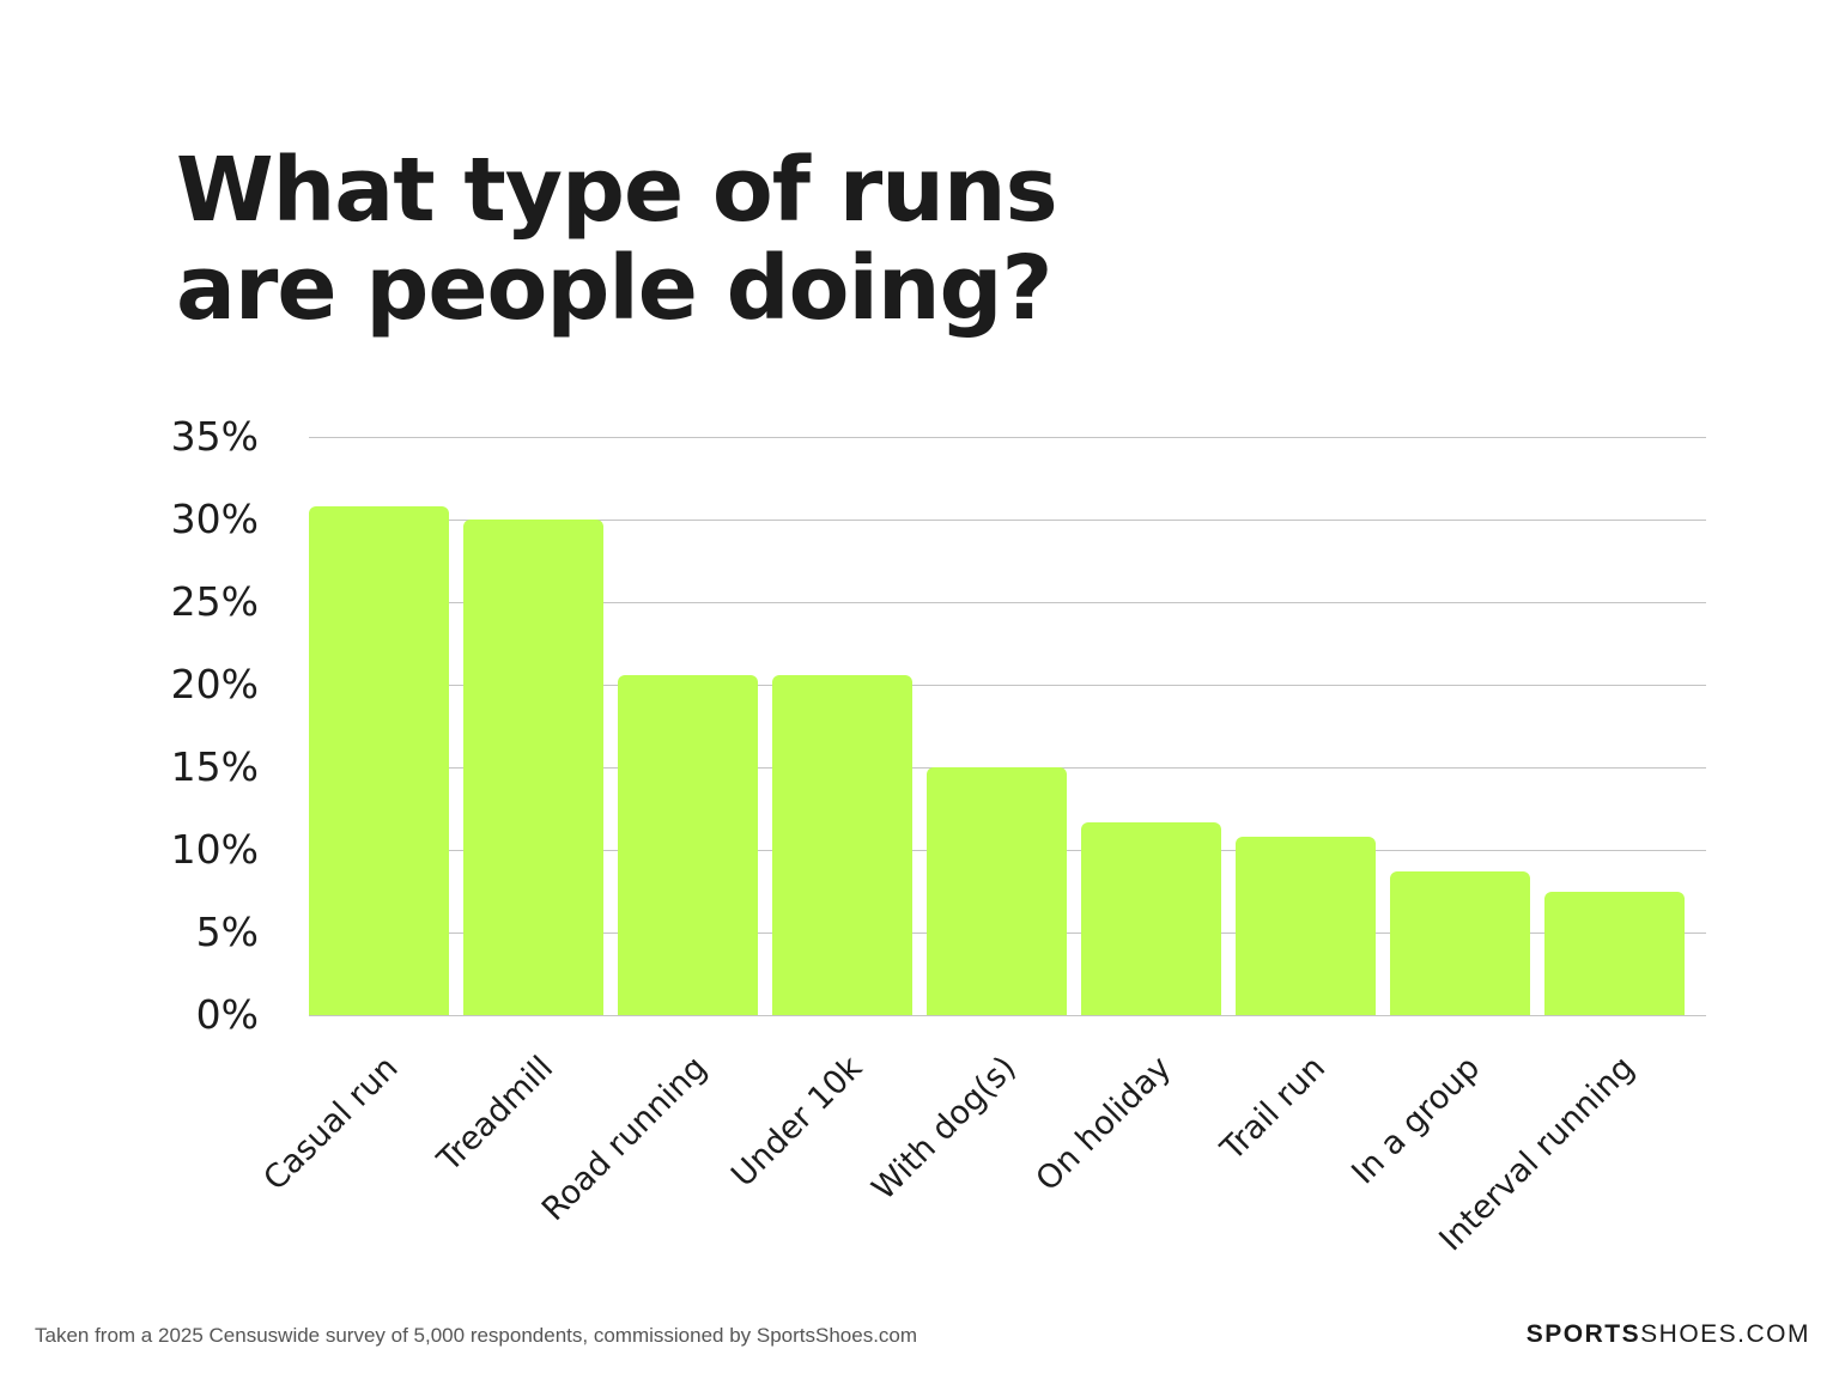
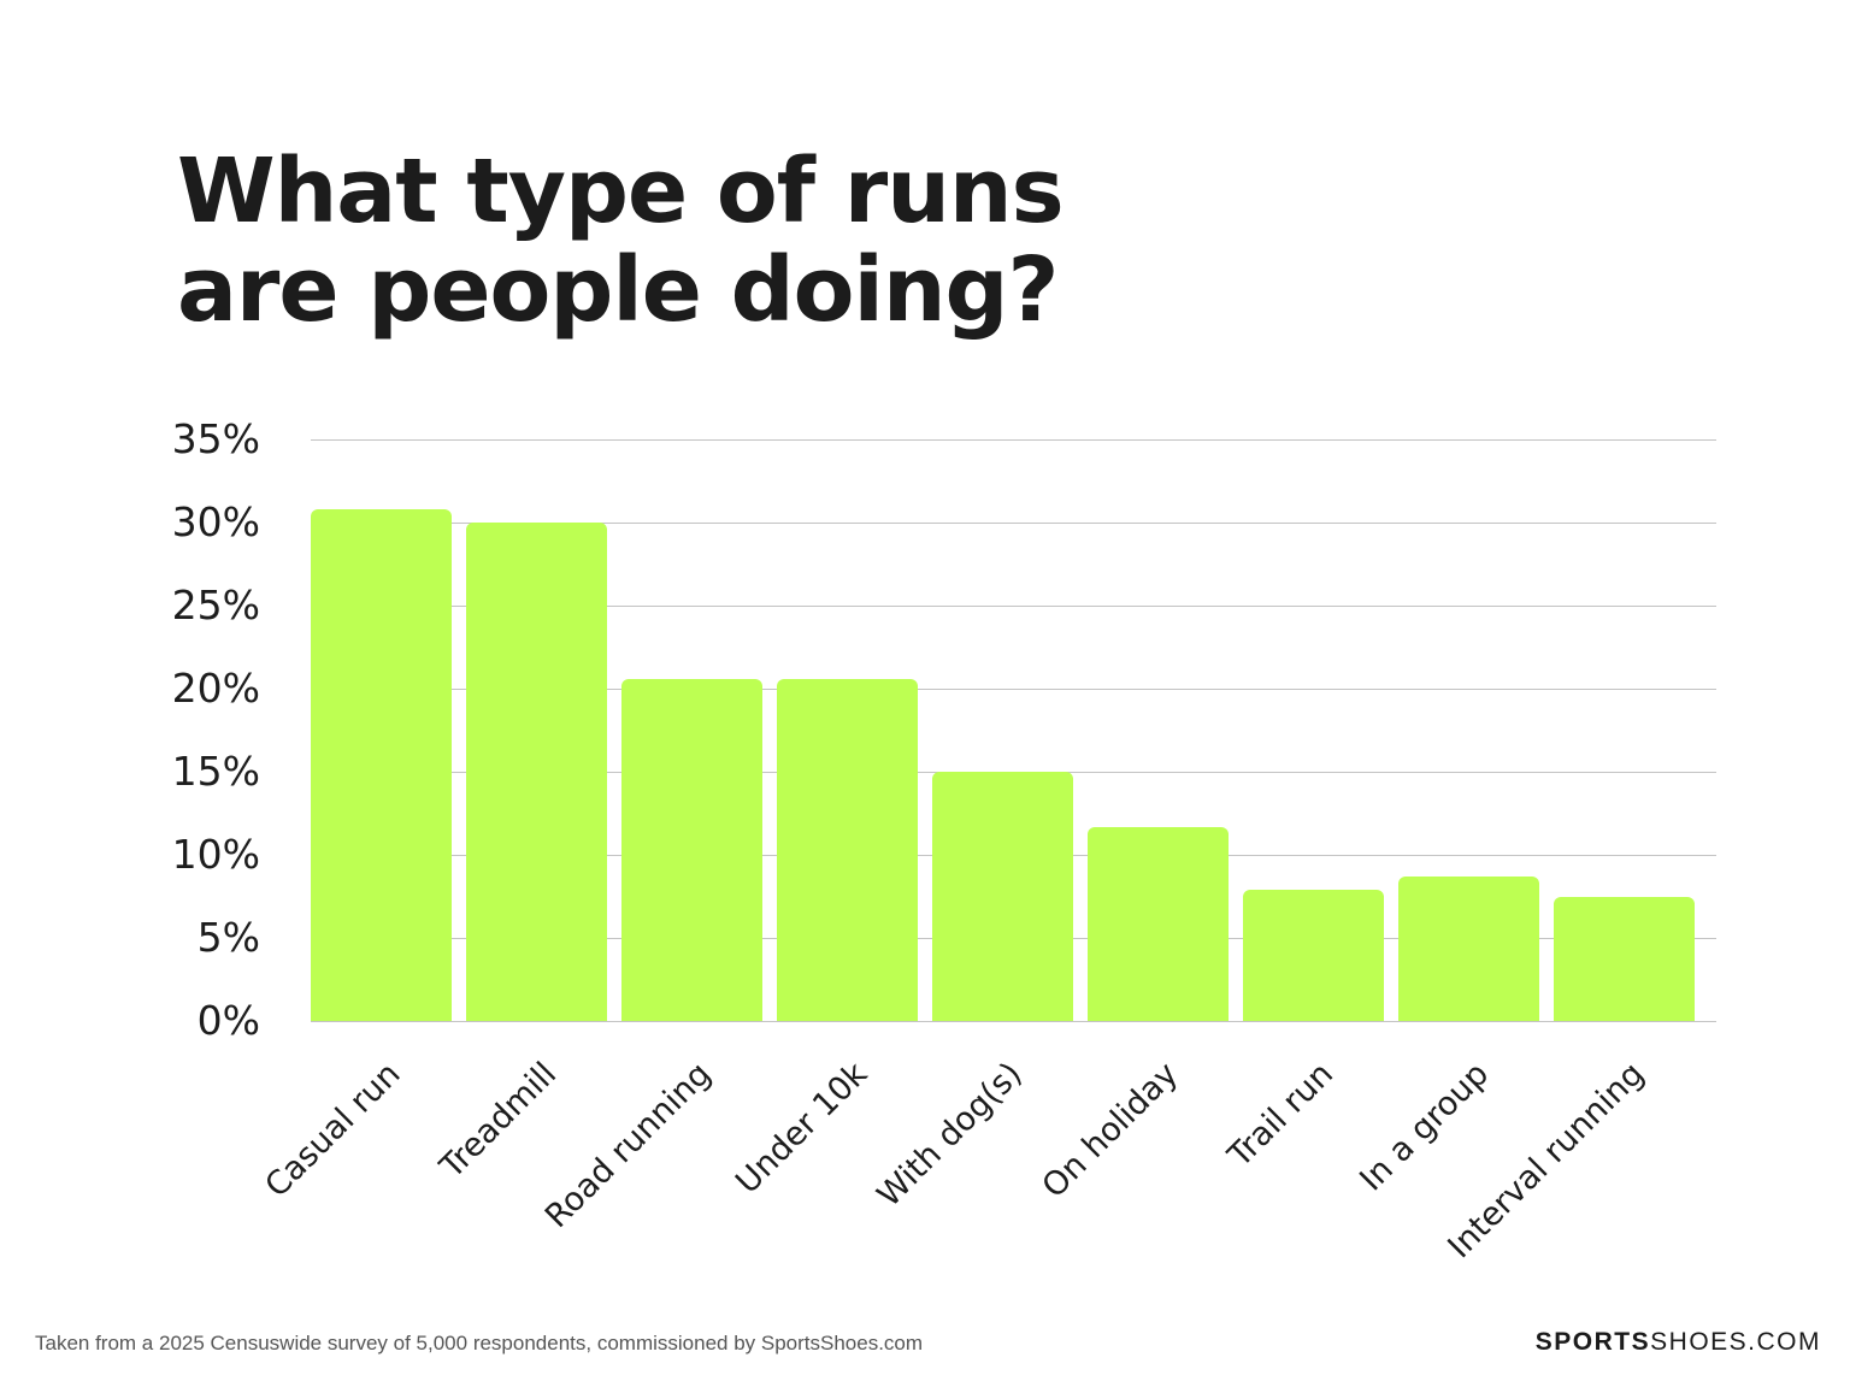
Trail run: 10.8% -> 7.9%
